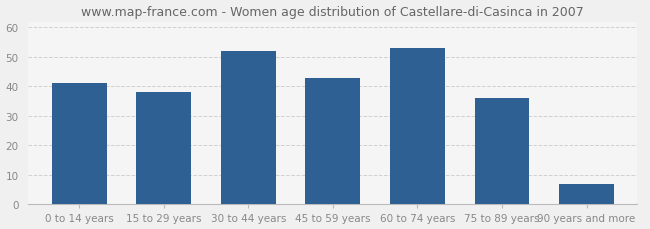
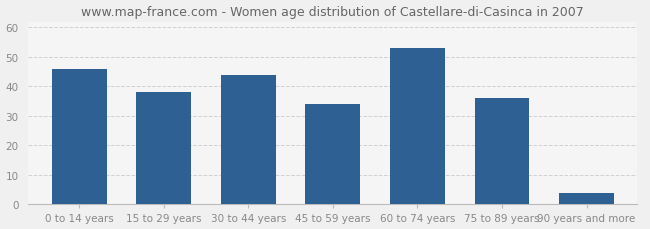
0 to 14 years: 41 -> 46
30 to 44 years: 52 -> 44
45 to 59 years: 43 -> 34
90 years and more: 7 -> 4
